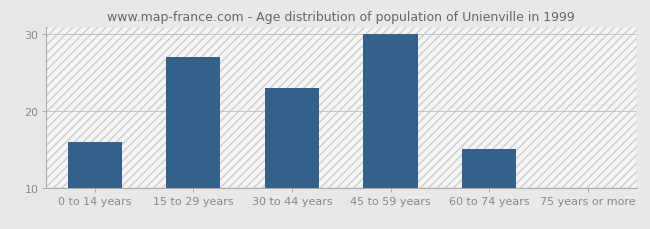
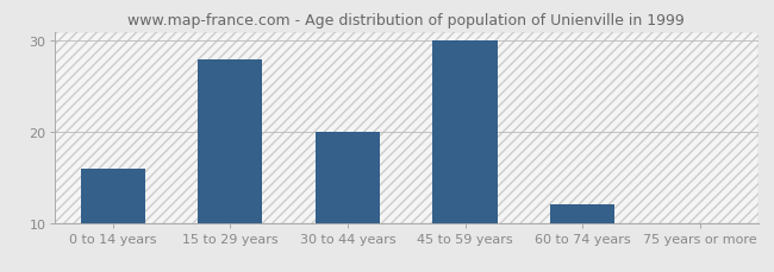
15 to 29 years: 27 -> 28
30 to 44 years: 23 -> 20
60 to 74 years: 15 -> 12
